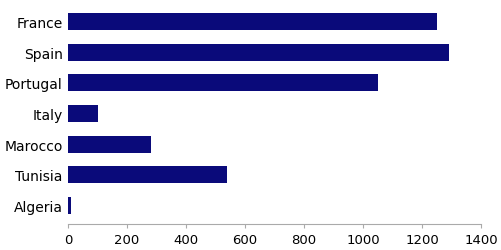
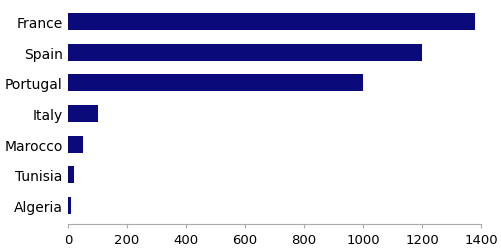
France: 1250 -> 1380
Spain: 1290 -> 1200
Portugal: 1050 -> 1000
Marocco: 280 -> 50
Tunisia: 540 -> 20
